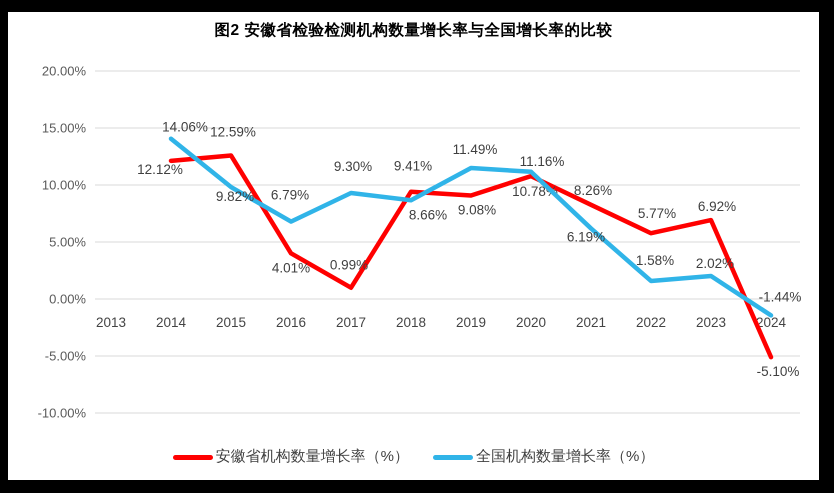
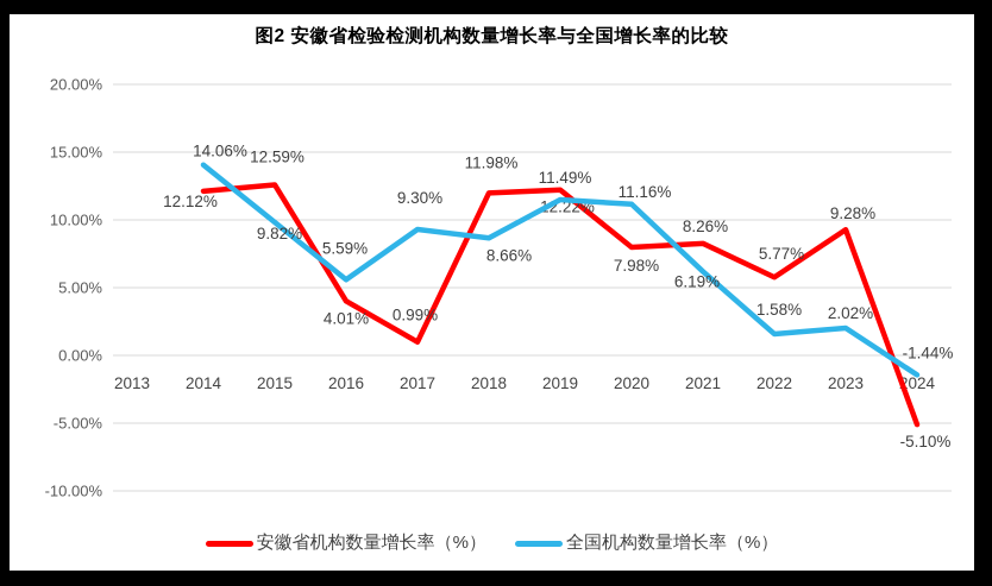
全国机构数量增长率（%）/2016: 6.79% -> 5.59%
安徽省机构数量增长率（%）/2018: 9.41% -> 11.98%
安徽省机构数量增长率（%）/2019: 9.08% -> 12.22%
安徽省机构数量增长率（%）/2020: 10.78% -> 7.98%
安徽省机构数量增长率（%）/2023: 6.92% -> 9.28%
